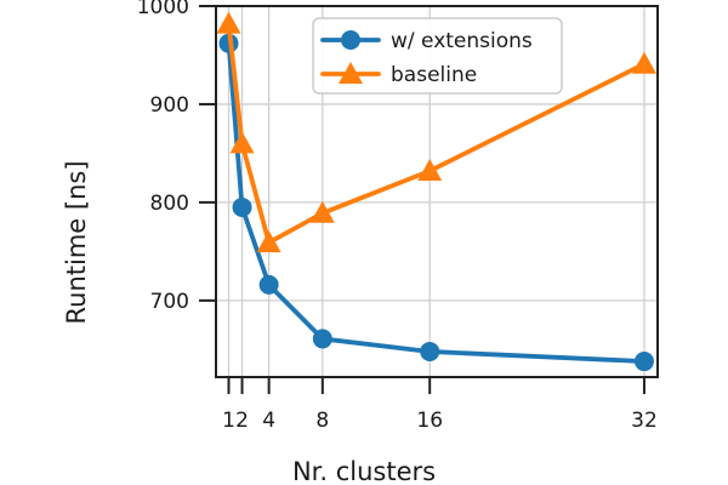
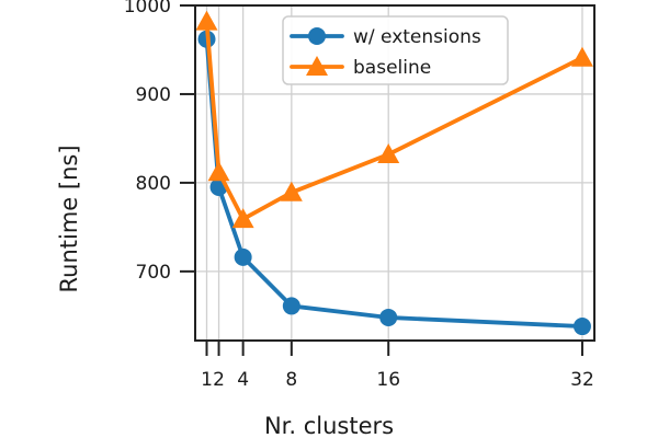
baseline/2: 860 -> 810
